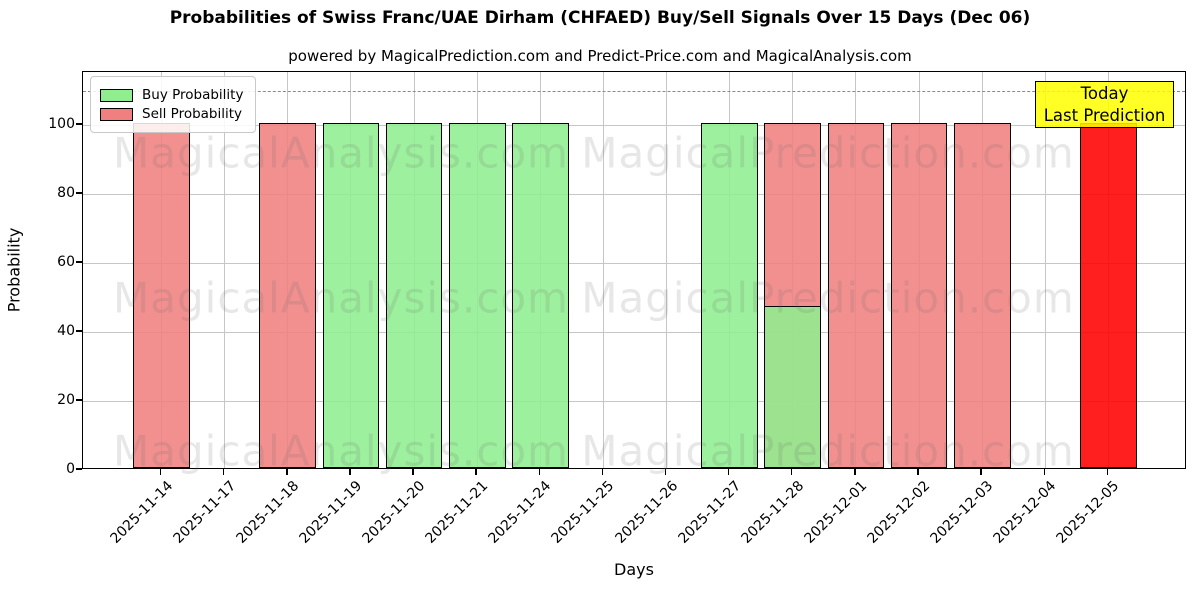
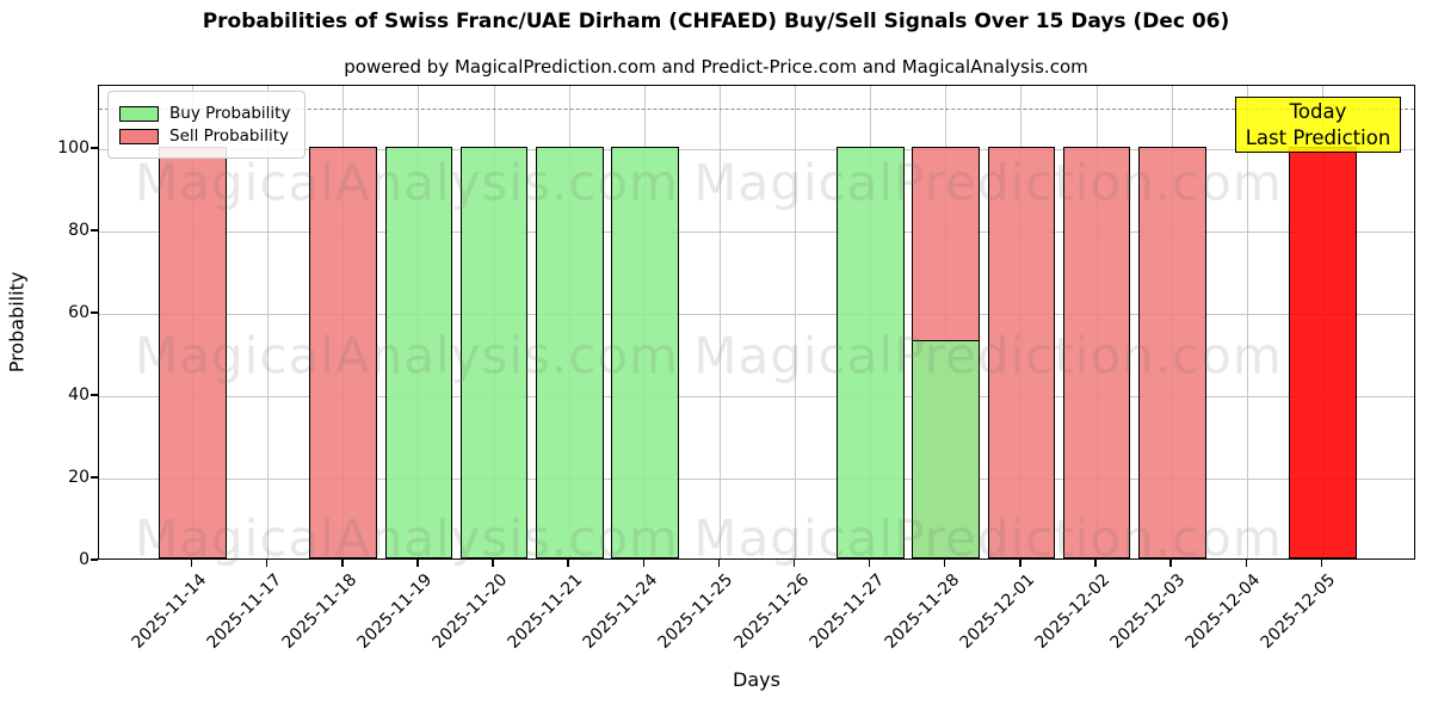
Buy Probability/2025-11-28: 47 -> 53
